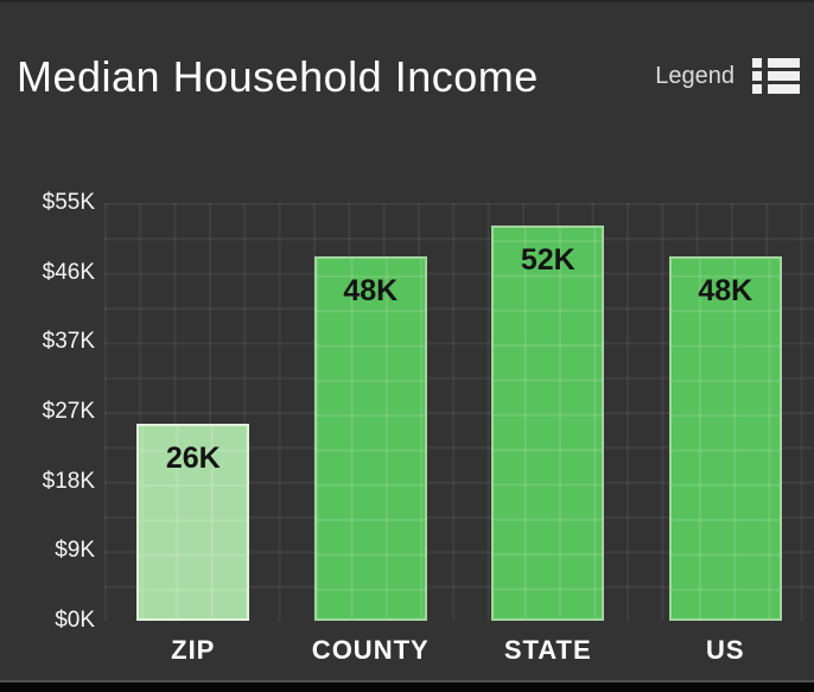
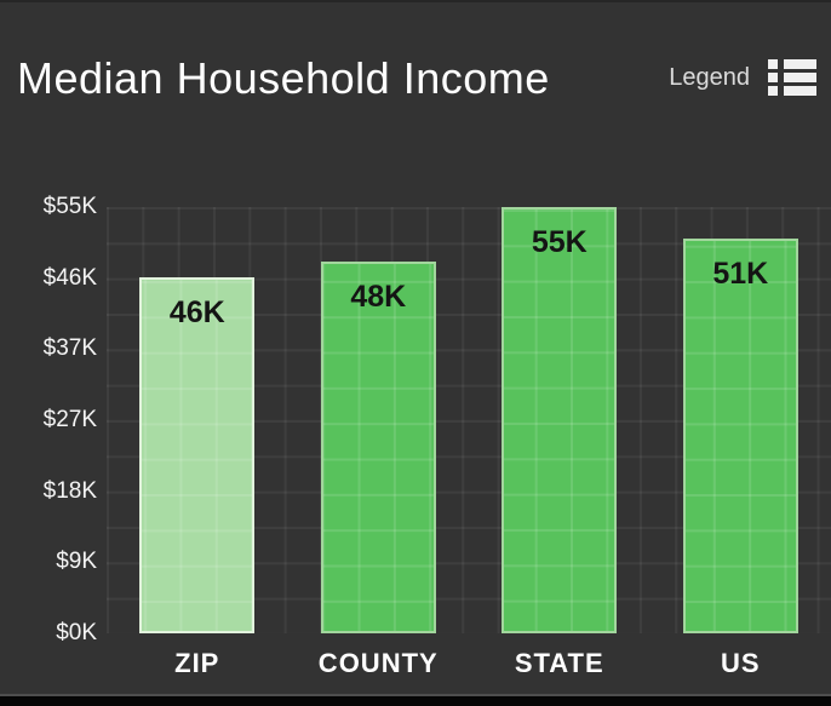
ZIP: 26K -> 46K
STATE: 52K -> 55K
US: 48K -> 51K
